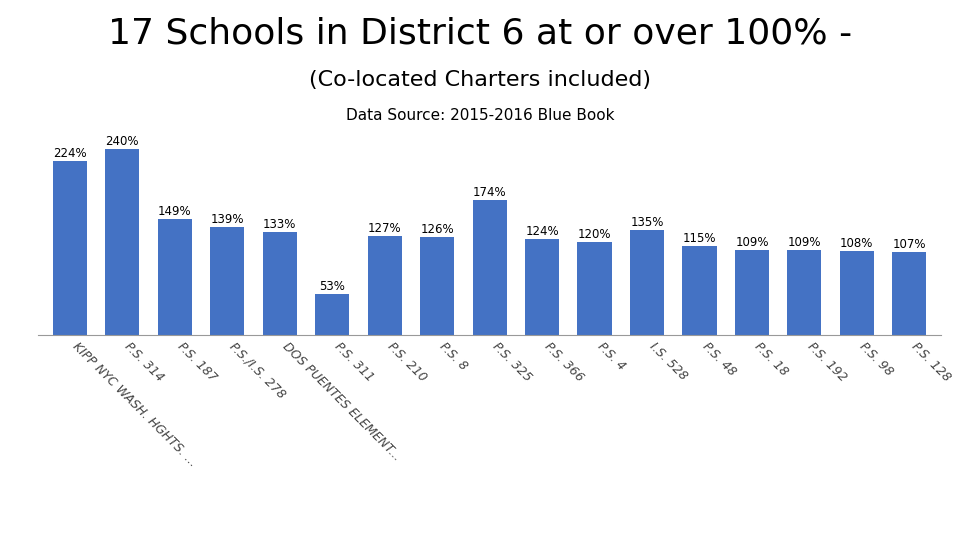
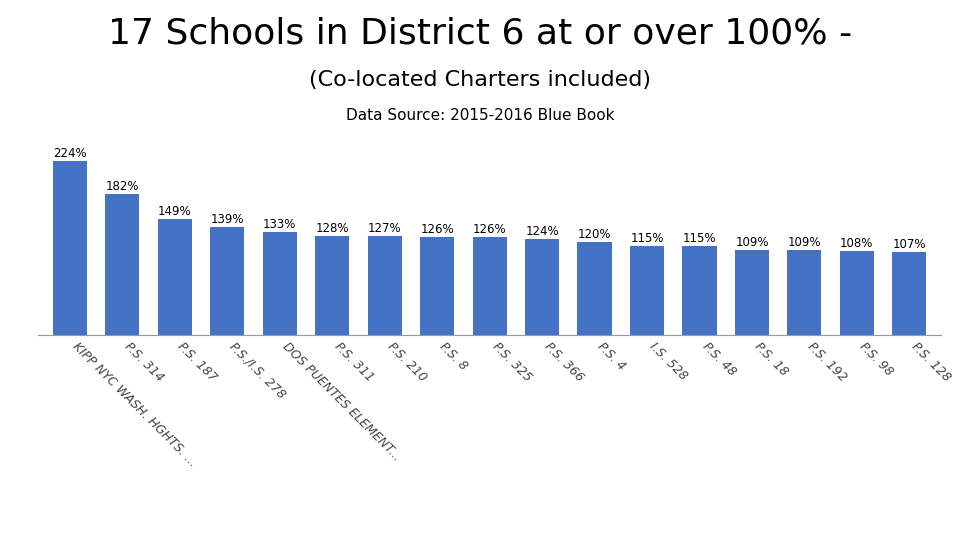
P.S. 314: 240% -> 182%
P.S. 311: 53% -> 128%
P.S. 325: 174% -> 126%
I.S. 528: 135% -> 115%
